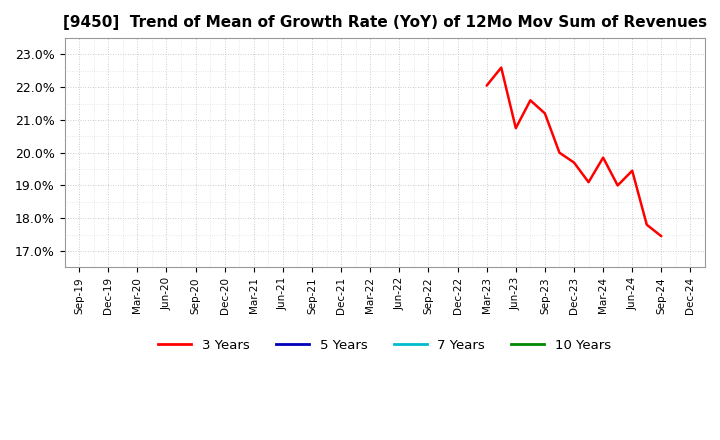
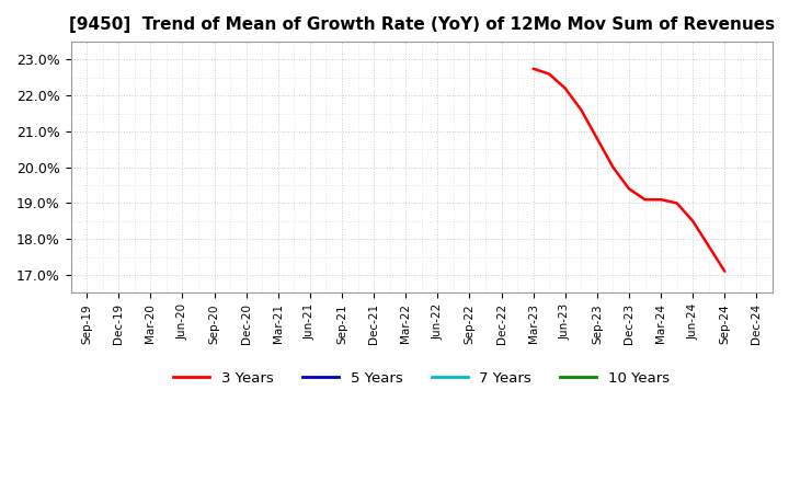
Mar-23: 22.05% -> 22.75%
Jun-23: 20.75% -> 22.20%
Sep-23: 21.20% -> 20.80%
Dec-23: 19.70% -> 19.40%
Mar-24: 19.85% -> 19.10%
Jun-24: 19.45% -> 18.50%
Sep-24: 17.45% -> 17.10%
